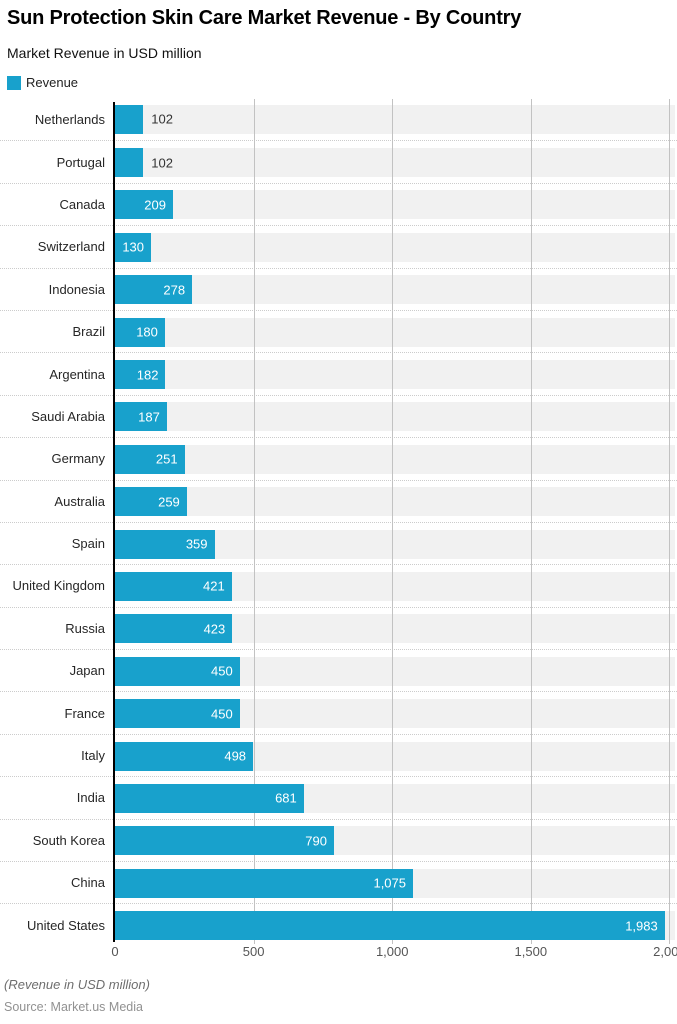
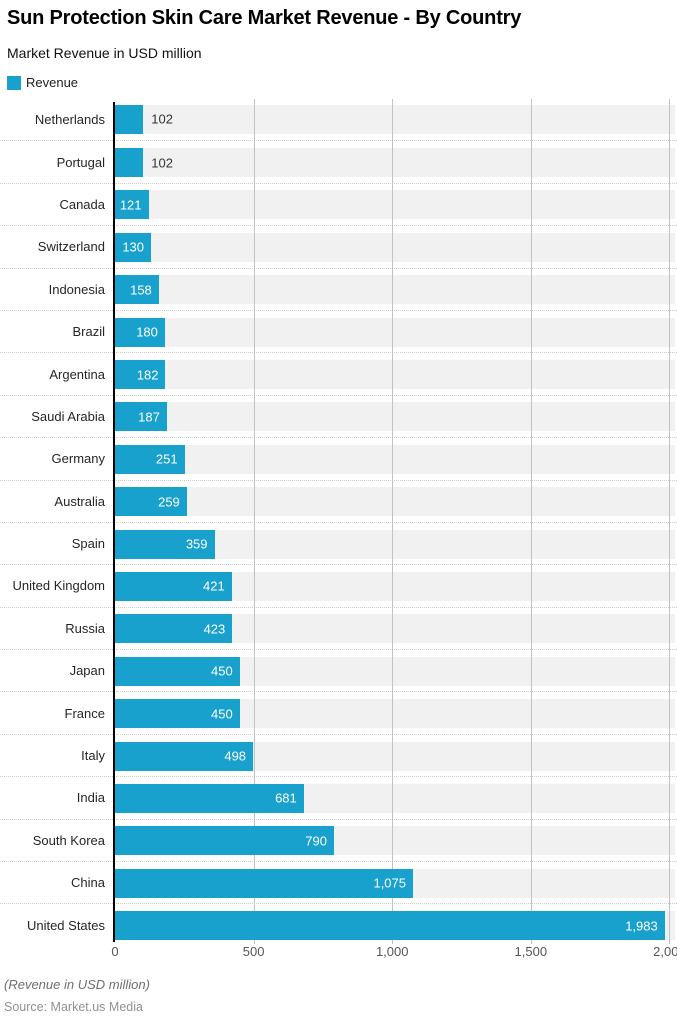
Canada: 209 -> 121
Indonesia: 278 -> 158
